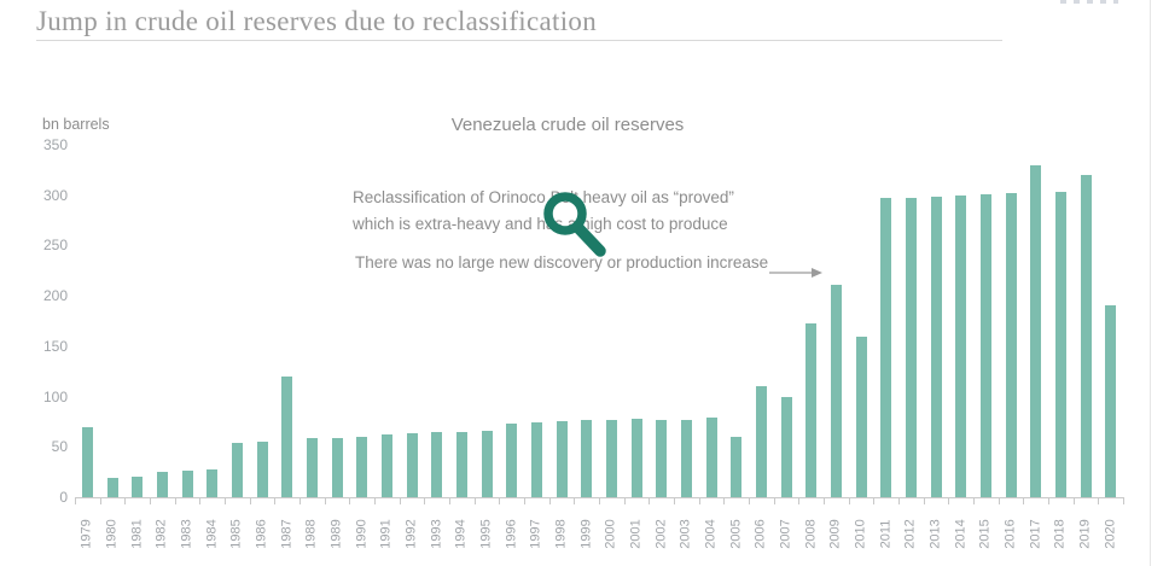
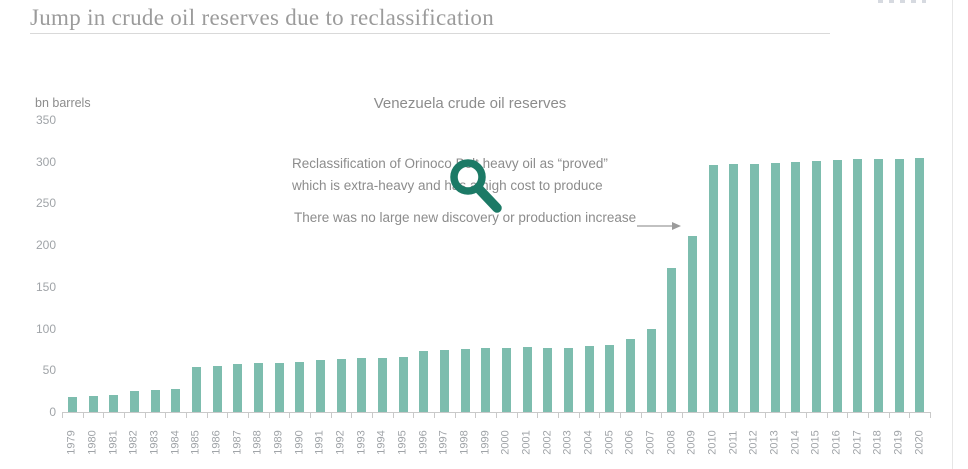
1979: 70 -> 20
1987: 120 -> 60
2005: 60 -> 80
2006: 110 -> 90
2010: 160 -> 300
2017: 330 -> 300
2019: 320 -> 300
2020: 190 -> 300
